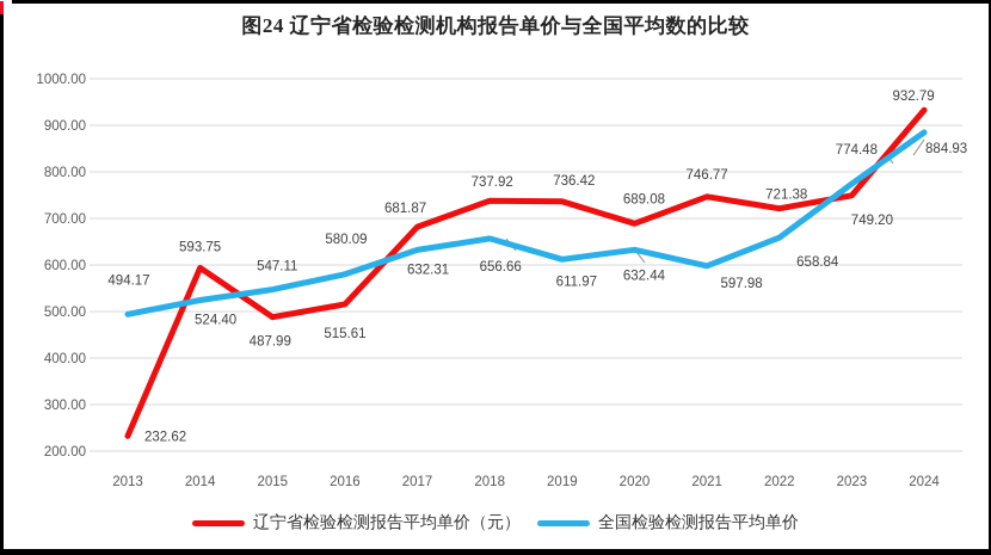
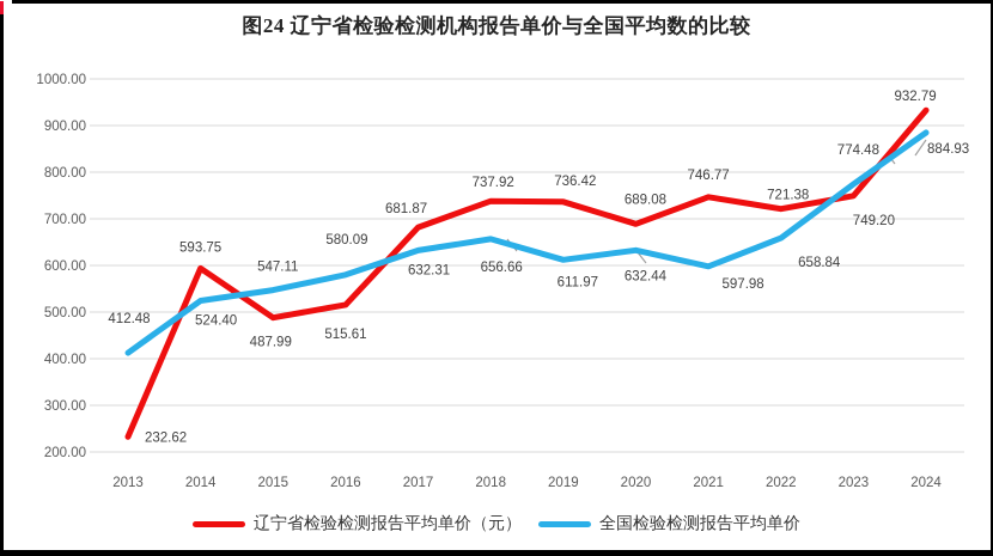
全国检验检测报告平均单价/2013: 494.17 -> 412.48
